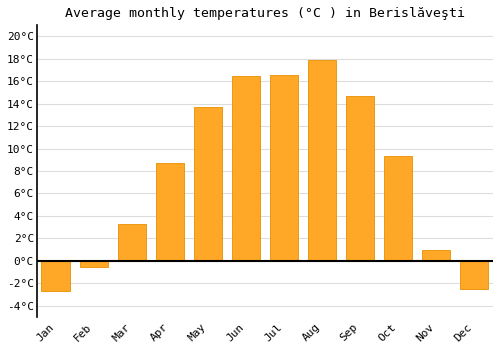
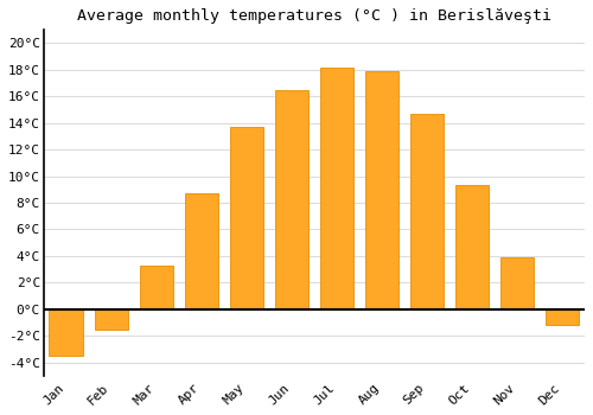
Jan: -2.7°C -> -3.5°C
Feb: -0.6°C -> -1.5°C
Jul: 16.6°C -> 18.2°C
Nov: 1.0°C -> 3.9°C
Dec: -2.5°C -> -1.2°C
